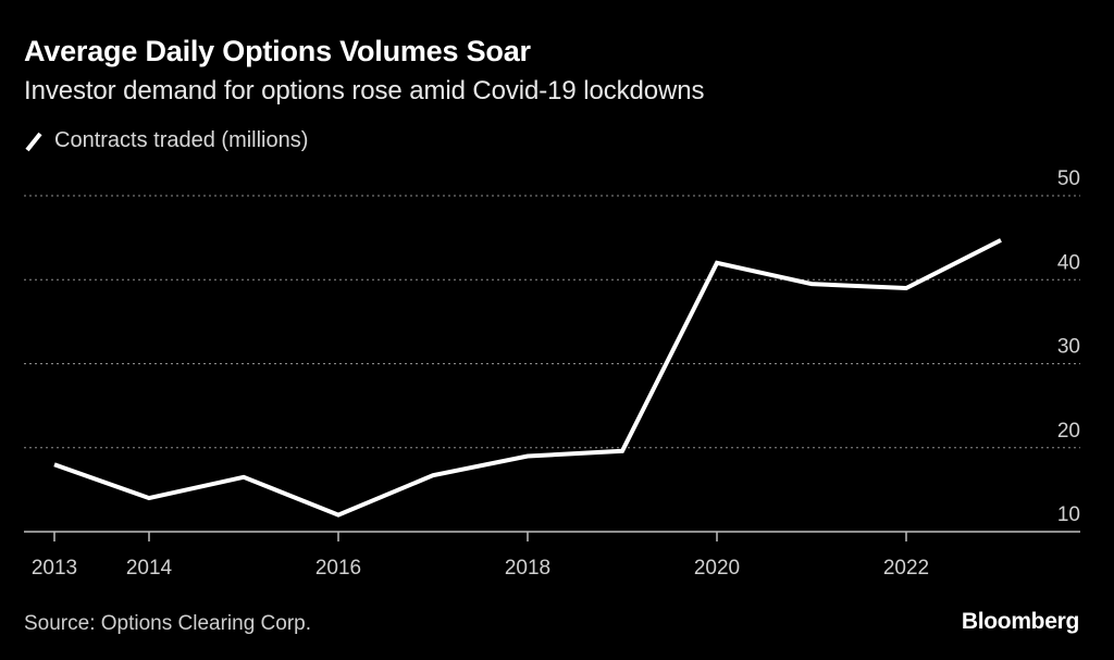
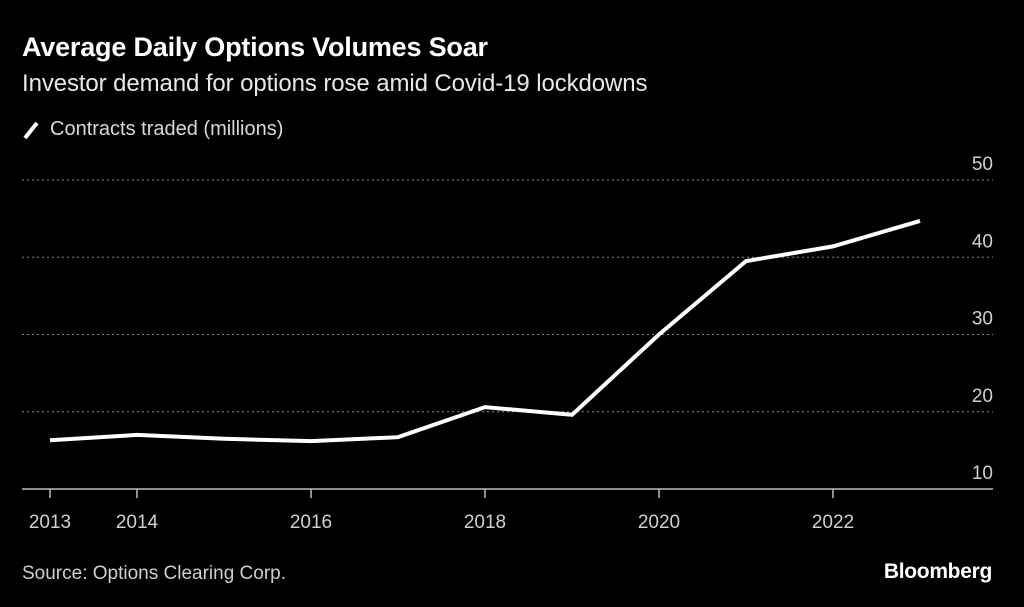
2013: 18 -> 16
2014: 14 -> 17
2016: 12 -> 16
2018: 19 -> 21
2020: 42 -> 30
2022: 39 -> 41
